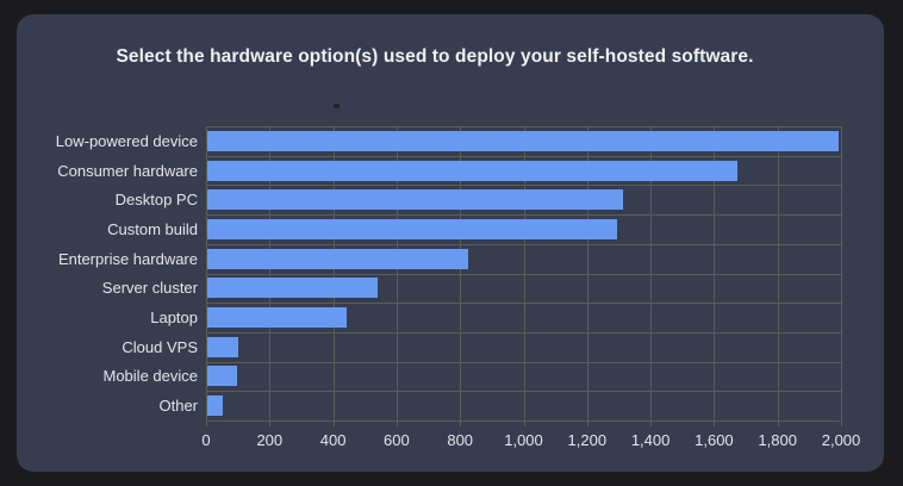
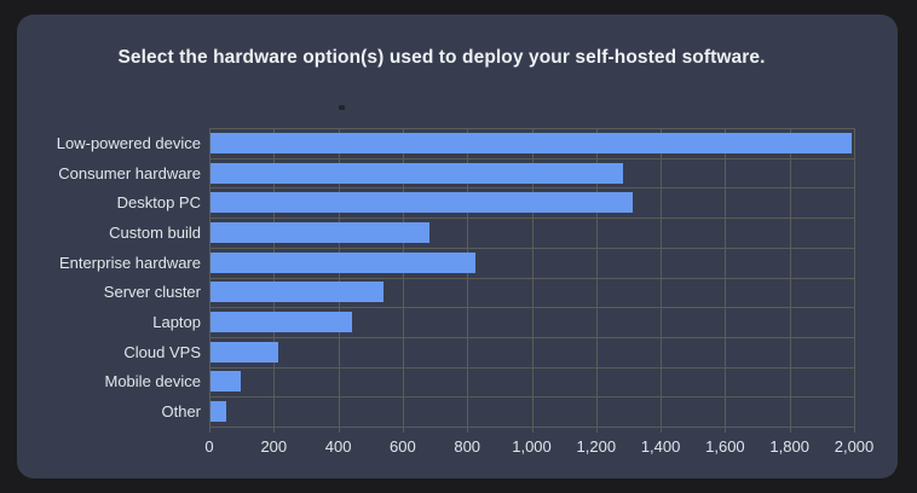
Consumer hardware: 1670 -> 1280
Custom build: 1290 -> 680
Cloud VPS: 100 -> 210
